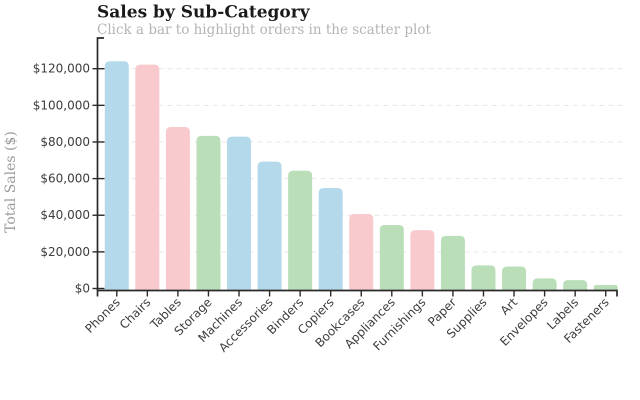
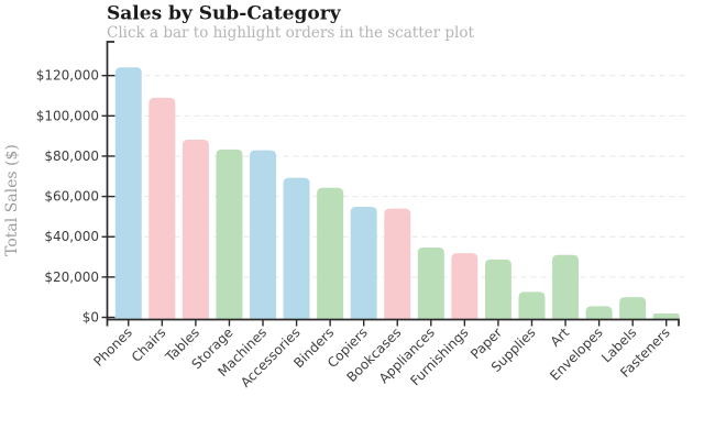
Chairs: $122000 -> $109000
Bookcases: $41000 -> $54000
Art: $12000 -> $31000
Labels: $5000 -> $10000
